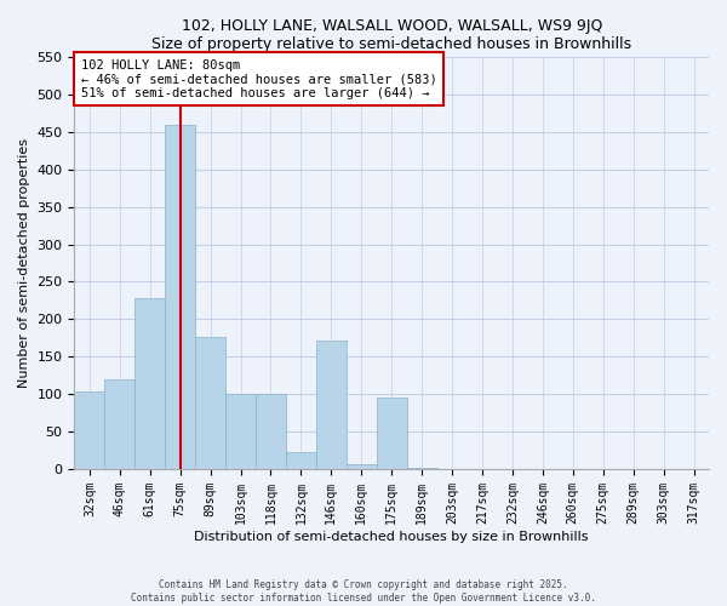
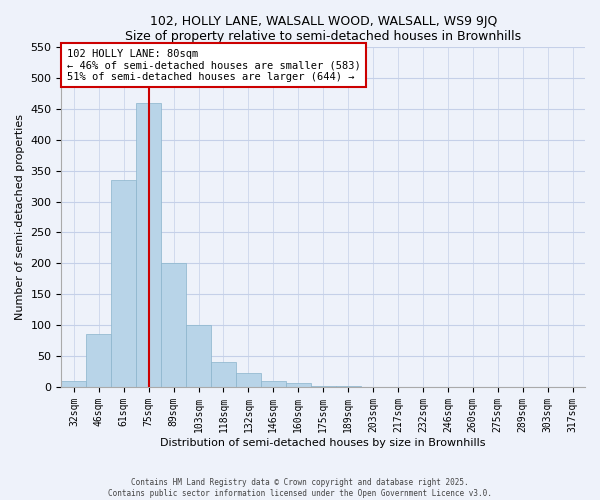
32sqm: 104 -> 10
46sqm: 120 -> 85
61sqm: 228 -> 335
89sqm: 176 -> 200
118sqm: 100 -> 40
146sqm: 172 -> 10
175sqm: 96 -> 2
